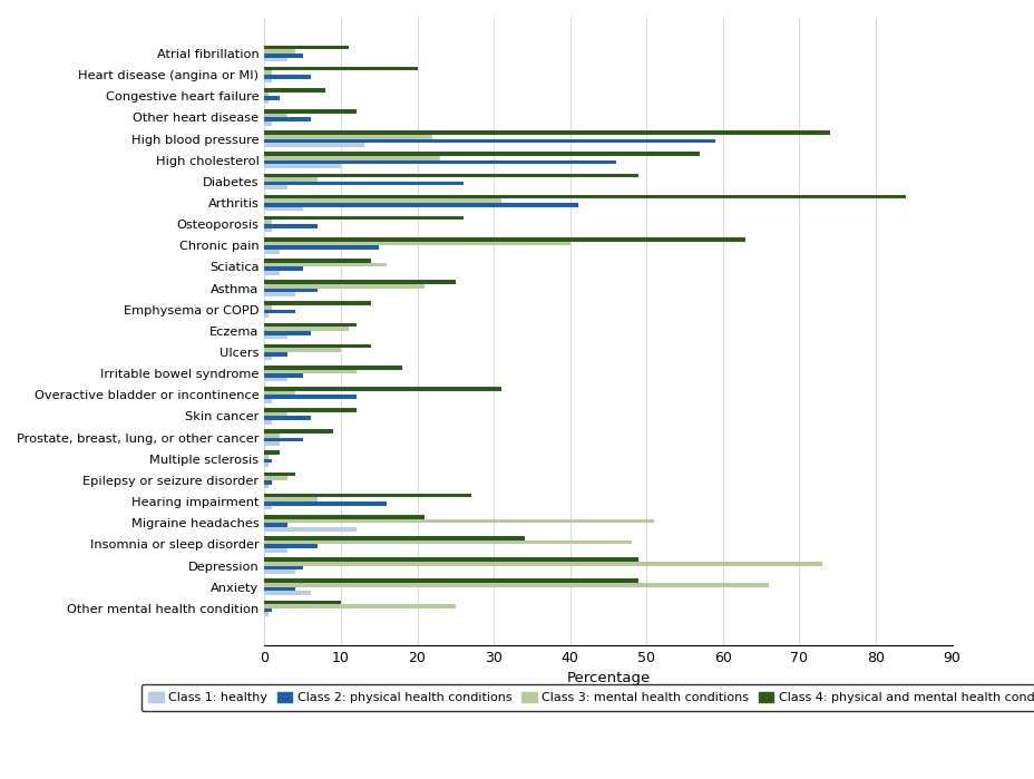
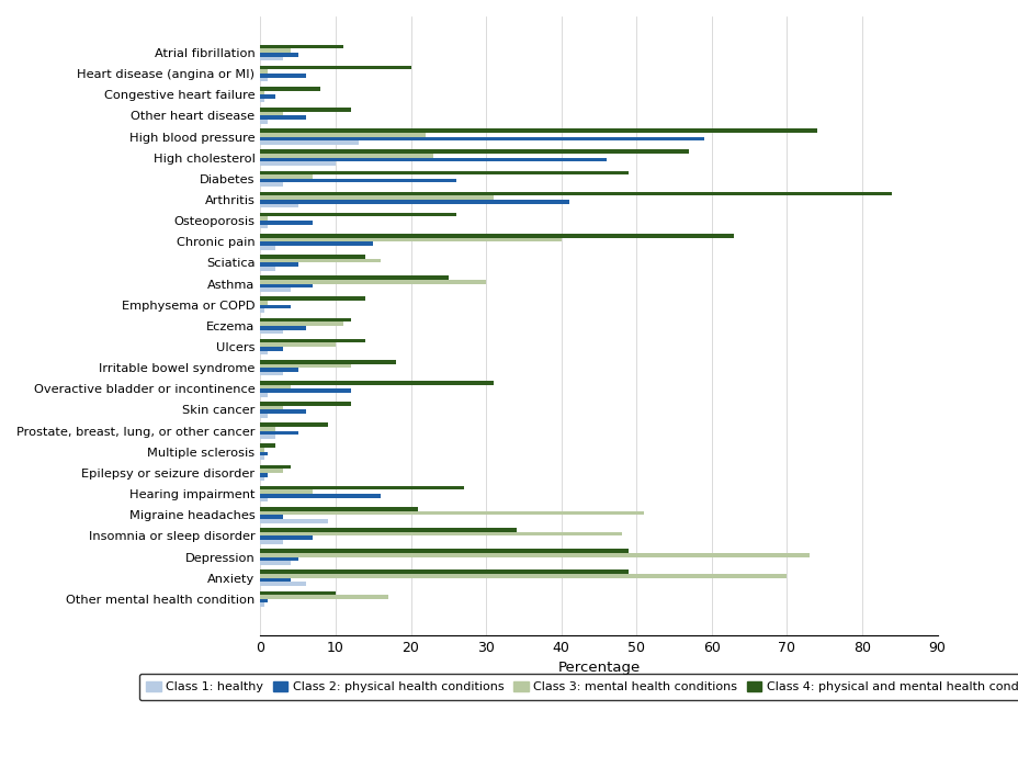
Class 3: mental health conditions/Asthma: 21.0 -> 30.0
Class 1: healthy/Migraine headaches: 12.0 -> 9.0
Class 3: mental health conditions/Anxiety: 66.0 -> 70.0
Class 3: mental health conditions/Other mental health condition: 25.0 -> 17.0
